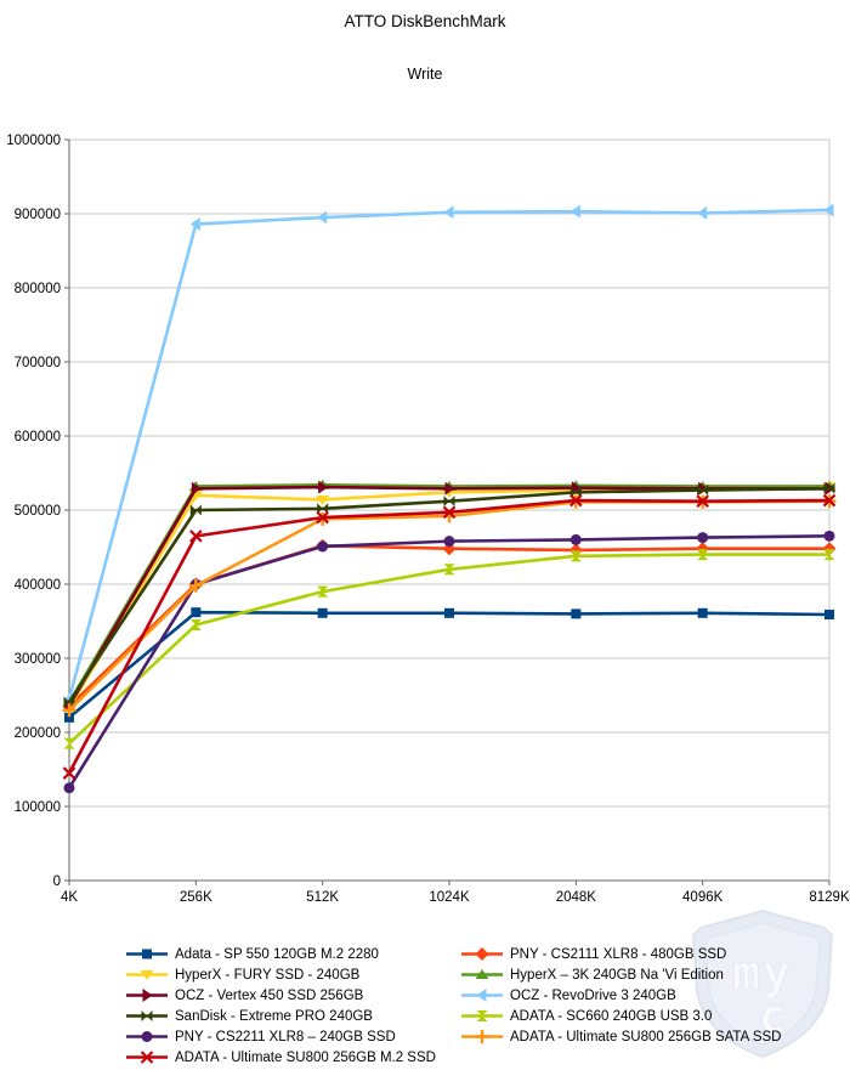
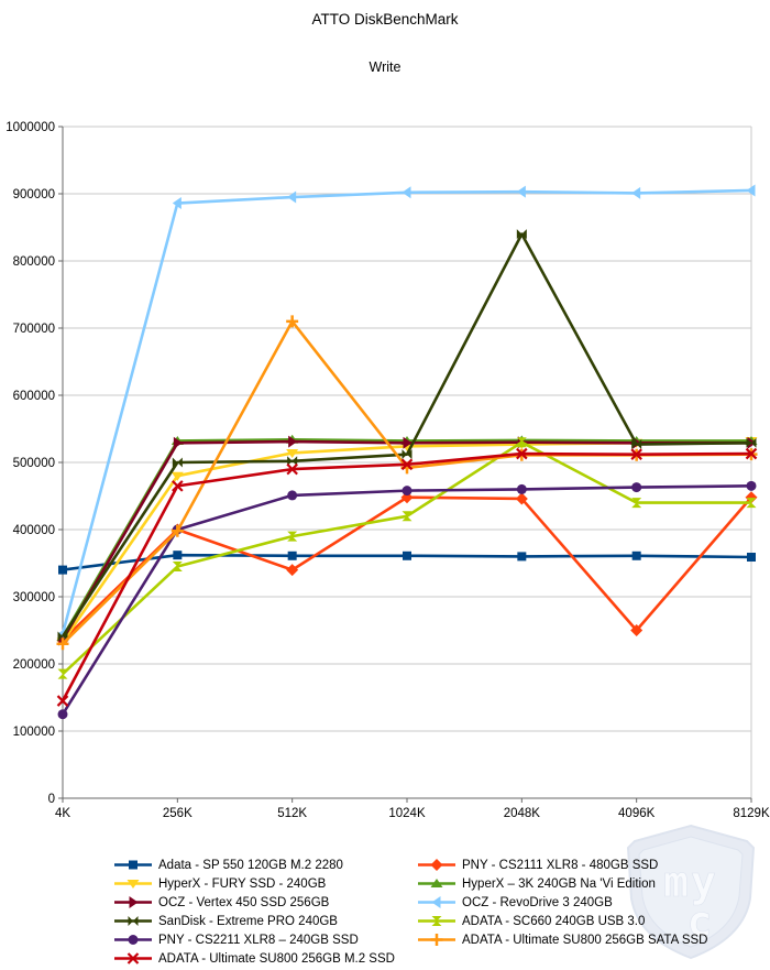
Adata - SP 550 120GB M.2 2280/4K: 220000 -> 340000
HyperX - FURY SSD - 240GB/256K: 520000 -> 480000
PNY - CS2111 XLR8 - 480GB SSD/512K: 450000 -> 340000
ADATA - Ultimate SU800 256GB SATA SSD/512K: 490000 -> 710000
SanDisk - Extreme PRO 240GB/2048K: 520000 -> 840000
ADATA - SC660 240GB USB 3.0/2048K: 440000 -> 530000
PNY - CS2111 XLR8 - 480GB SSD/4096K: 450000 -> 250000
